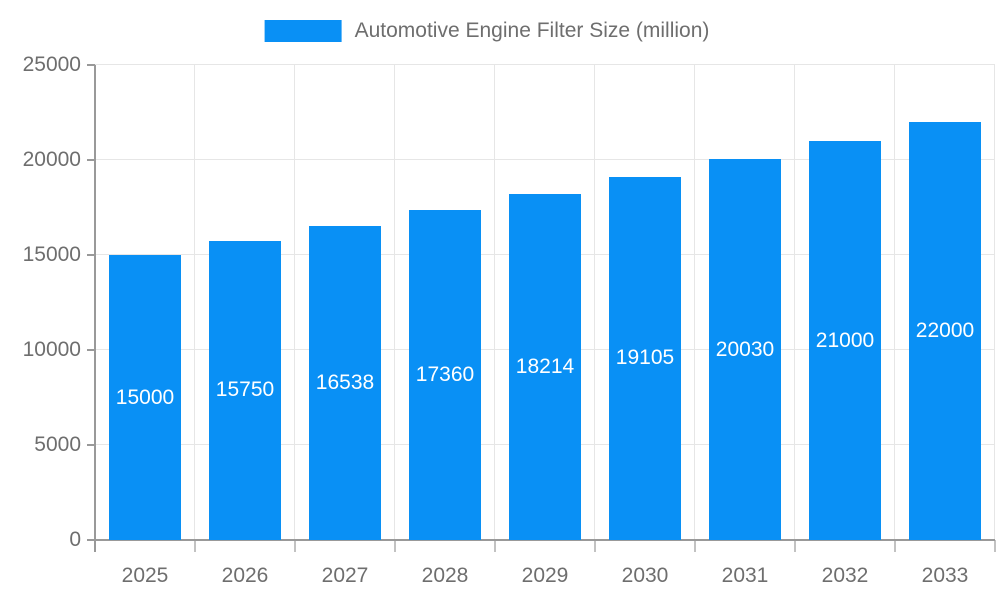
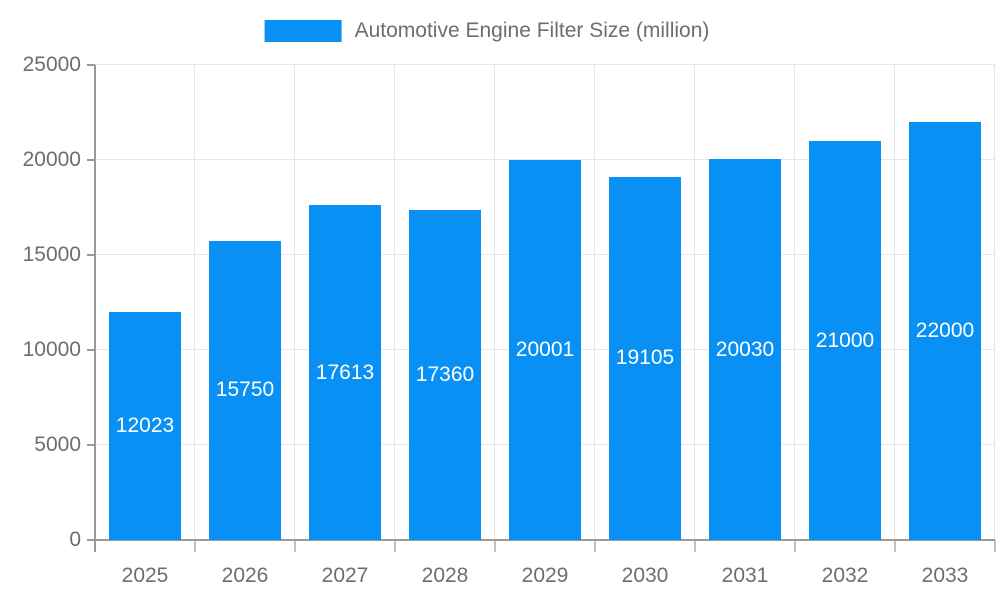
2025: 15000 -> 12023
2027: 16538 -> 17613
2029: 18214 -> 20001
